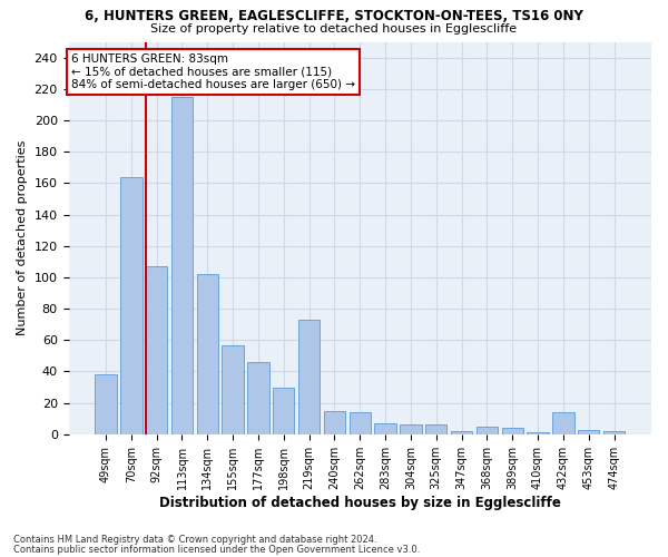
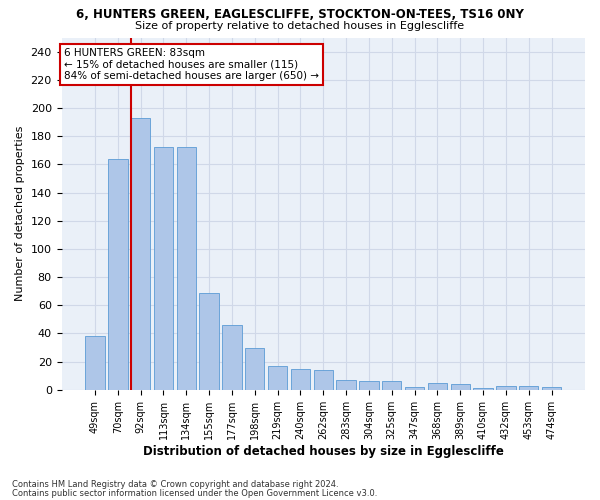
92sqm: 107 -> 193
113sqm: 215 -> 172
134sqm: 102 -> 172
155sqm: 57 -> 69
219sqm: 73 -> 17
432sqm: 14 -> 3
